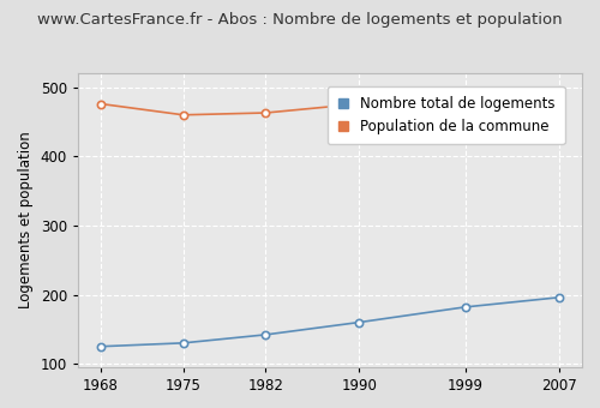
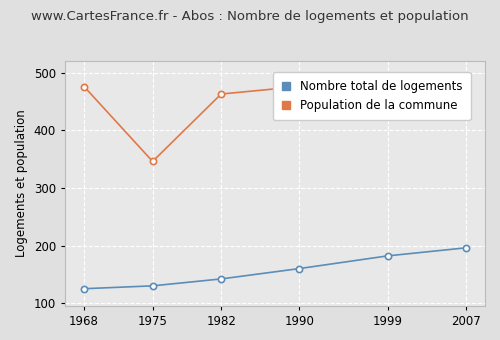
Population de la commune/1975: 460 -> 346
